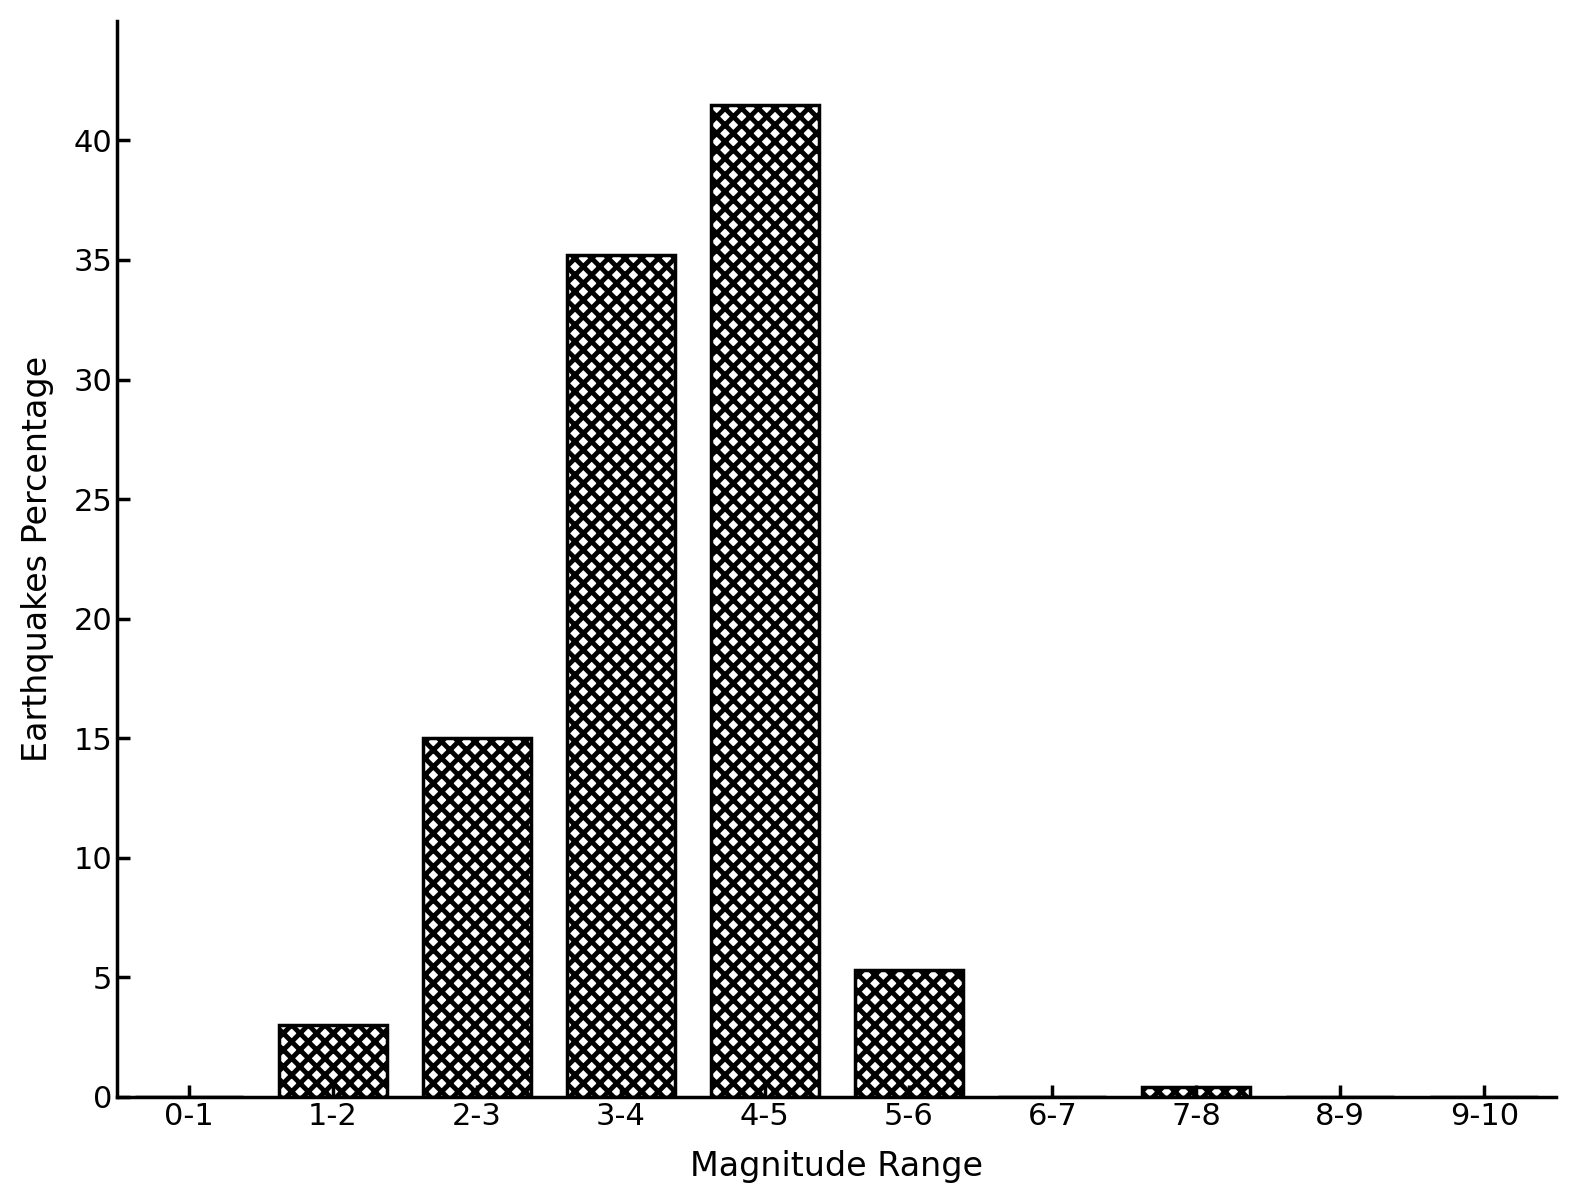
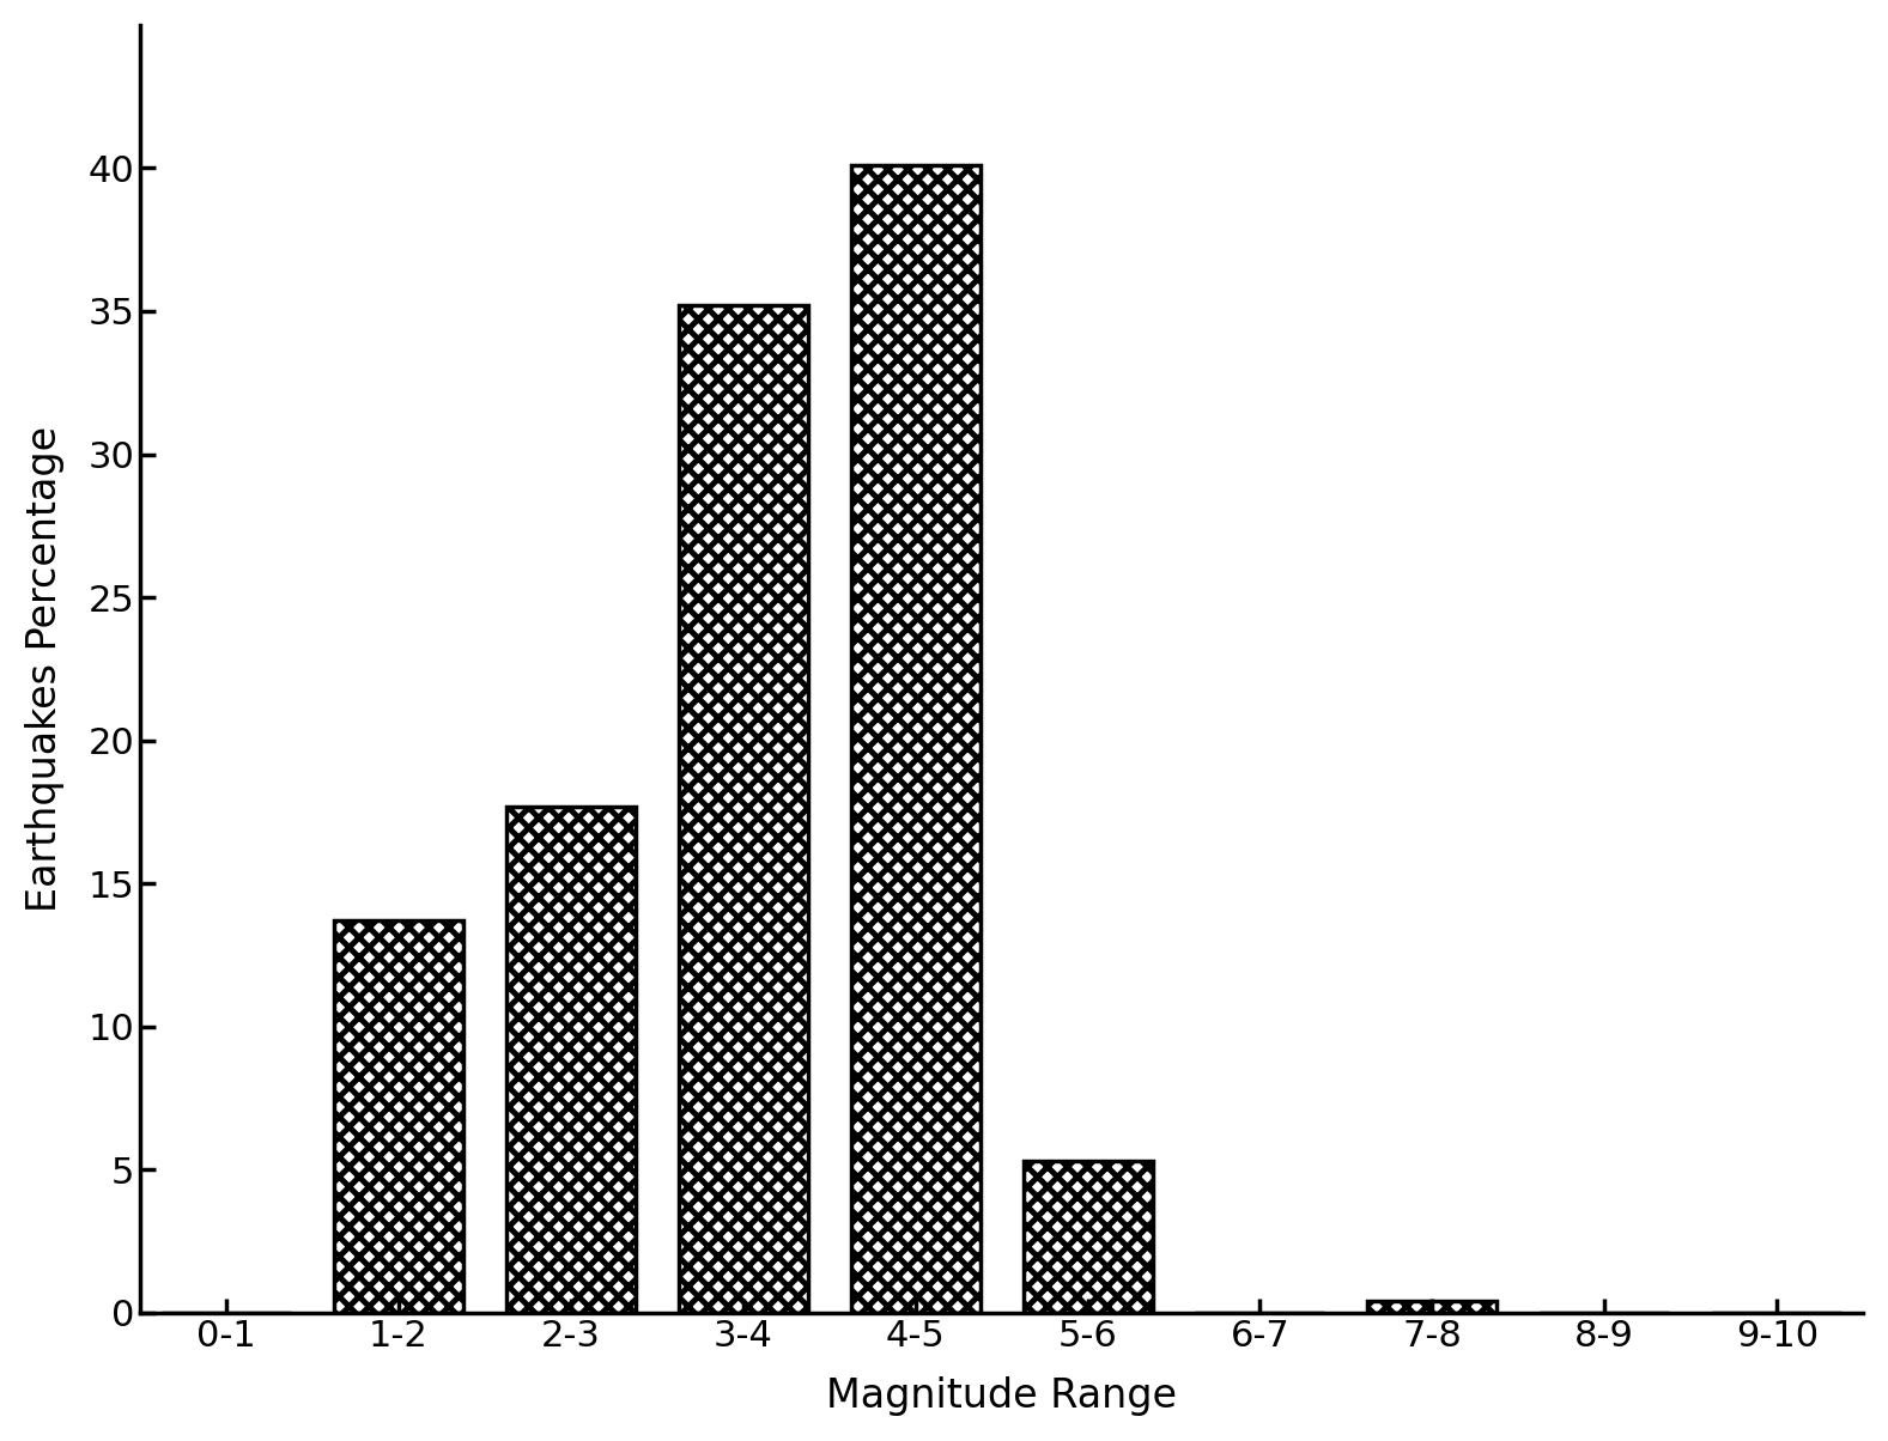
1-2: 3.0 -> 13.7
2-3: 15.0 -> 17.7
4-5: 41.5 -> 40.1
